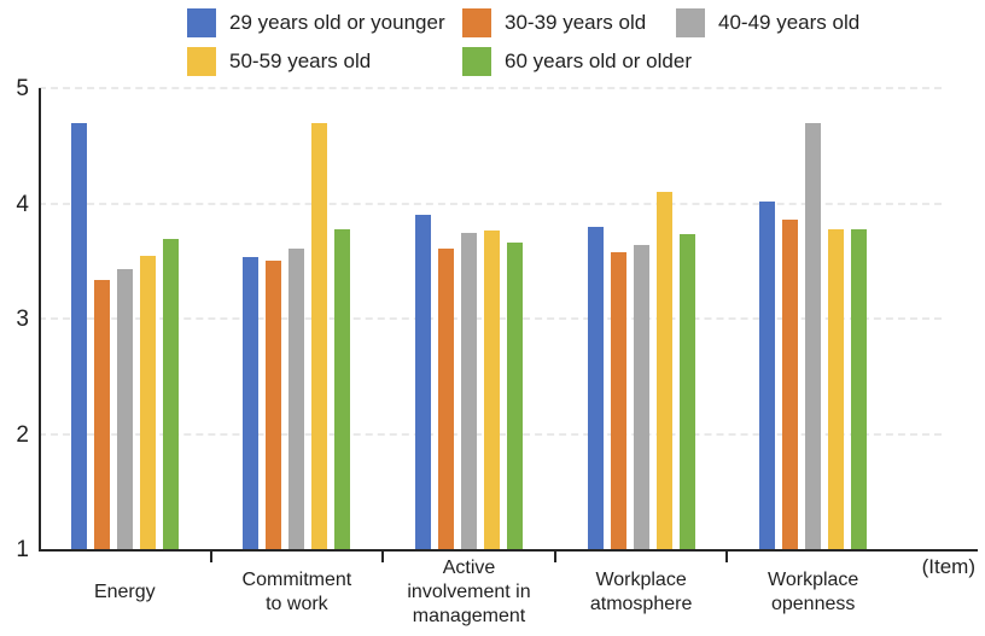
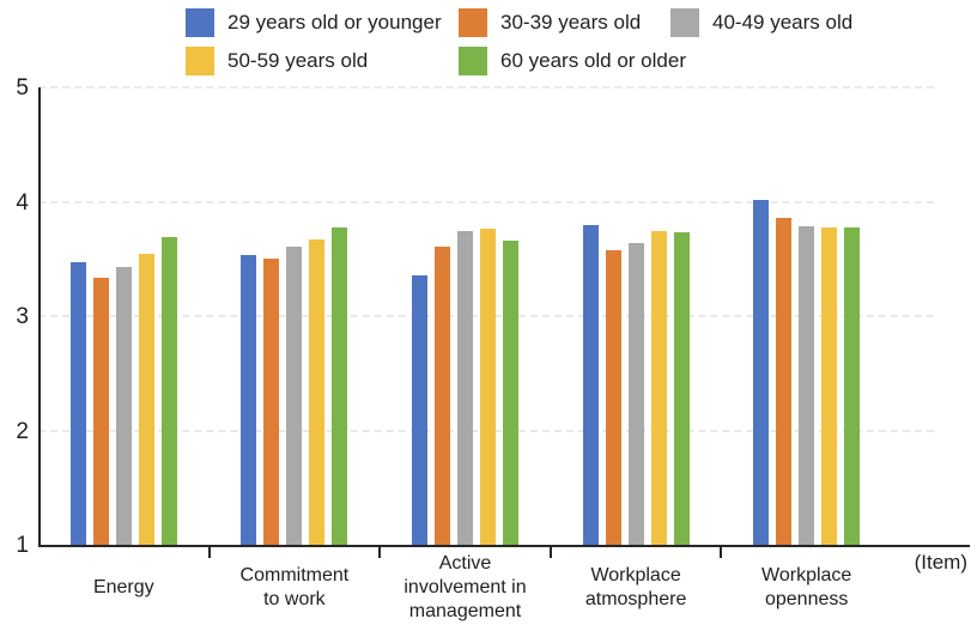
29 years old or younger/Energy: 4.7 -> 3.5
50-59 years old/Commitment to work: 4.7 -> 3.7
29 years old or younger/Active involvement in management: 3.9 -> 3.4
50-59 years old/Workplace atmosphere: 4.1 -> 3.7
40-49 years old/Workplace openness: 4.7 -> 3.8
